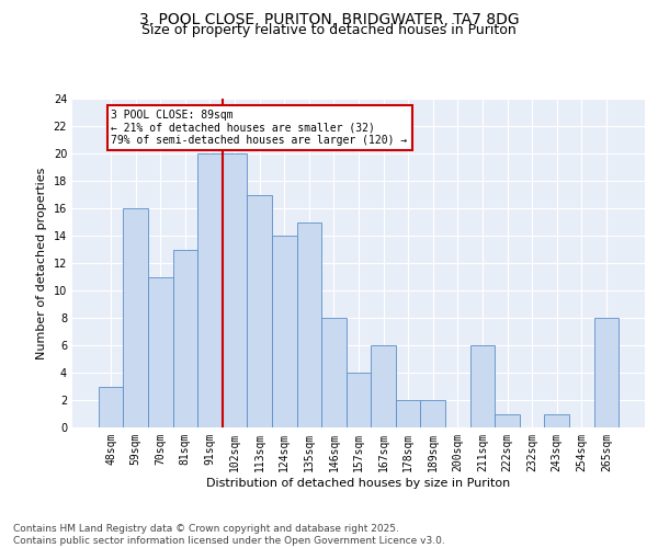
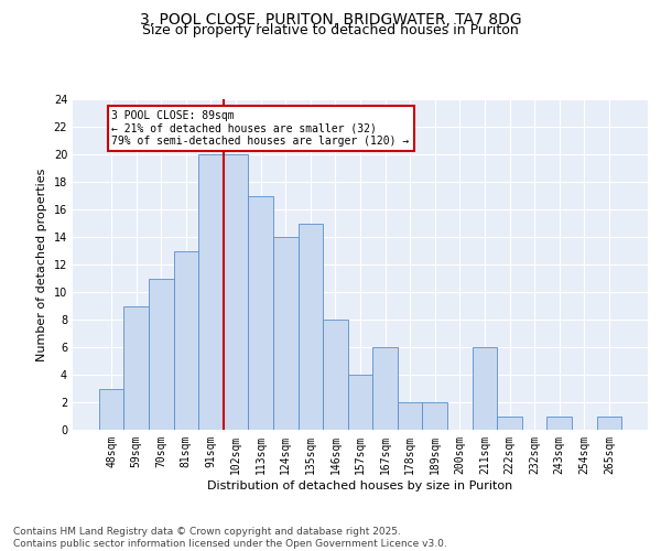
59sqm: 16 -> 9
265sqm: 8 -> 1
